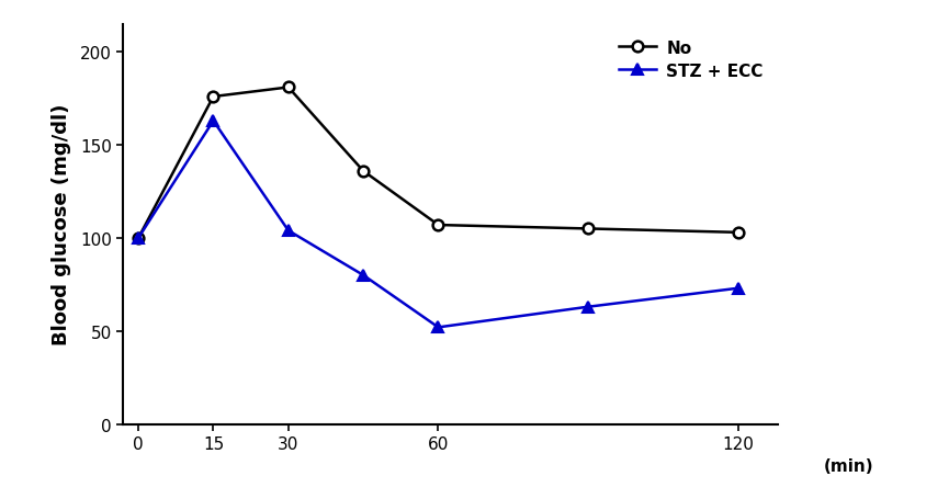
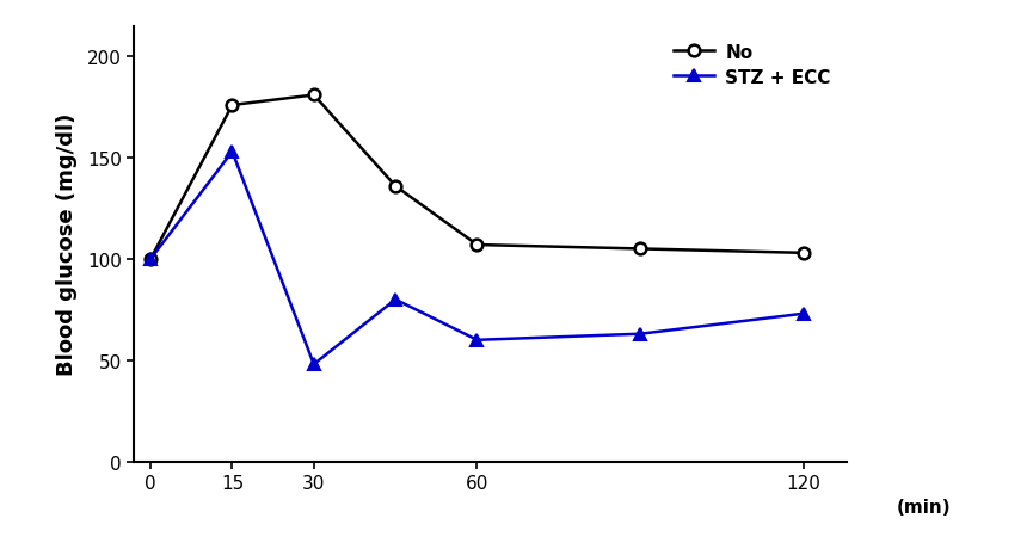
STZ + ECC/15: 163 -> 153
STZ + ECC/30: 104 -> 48
STZ + ECC/60: 52 -> 60
